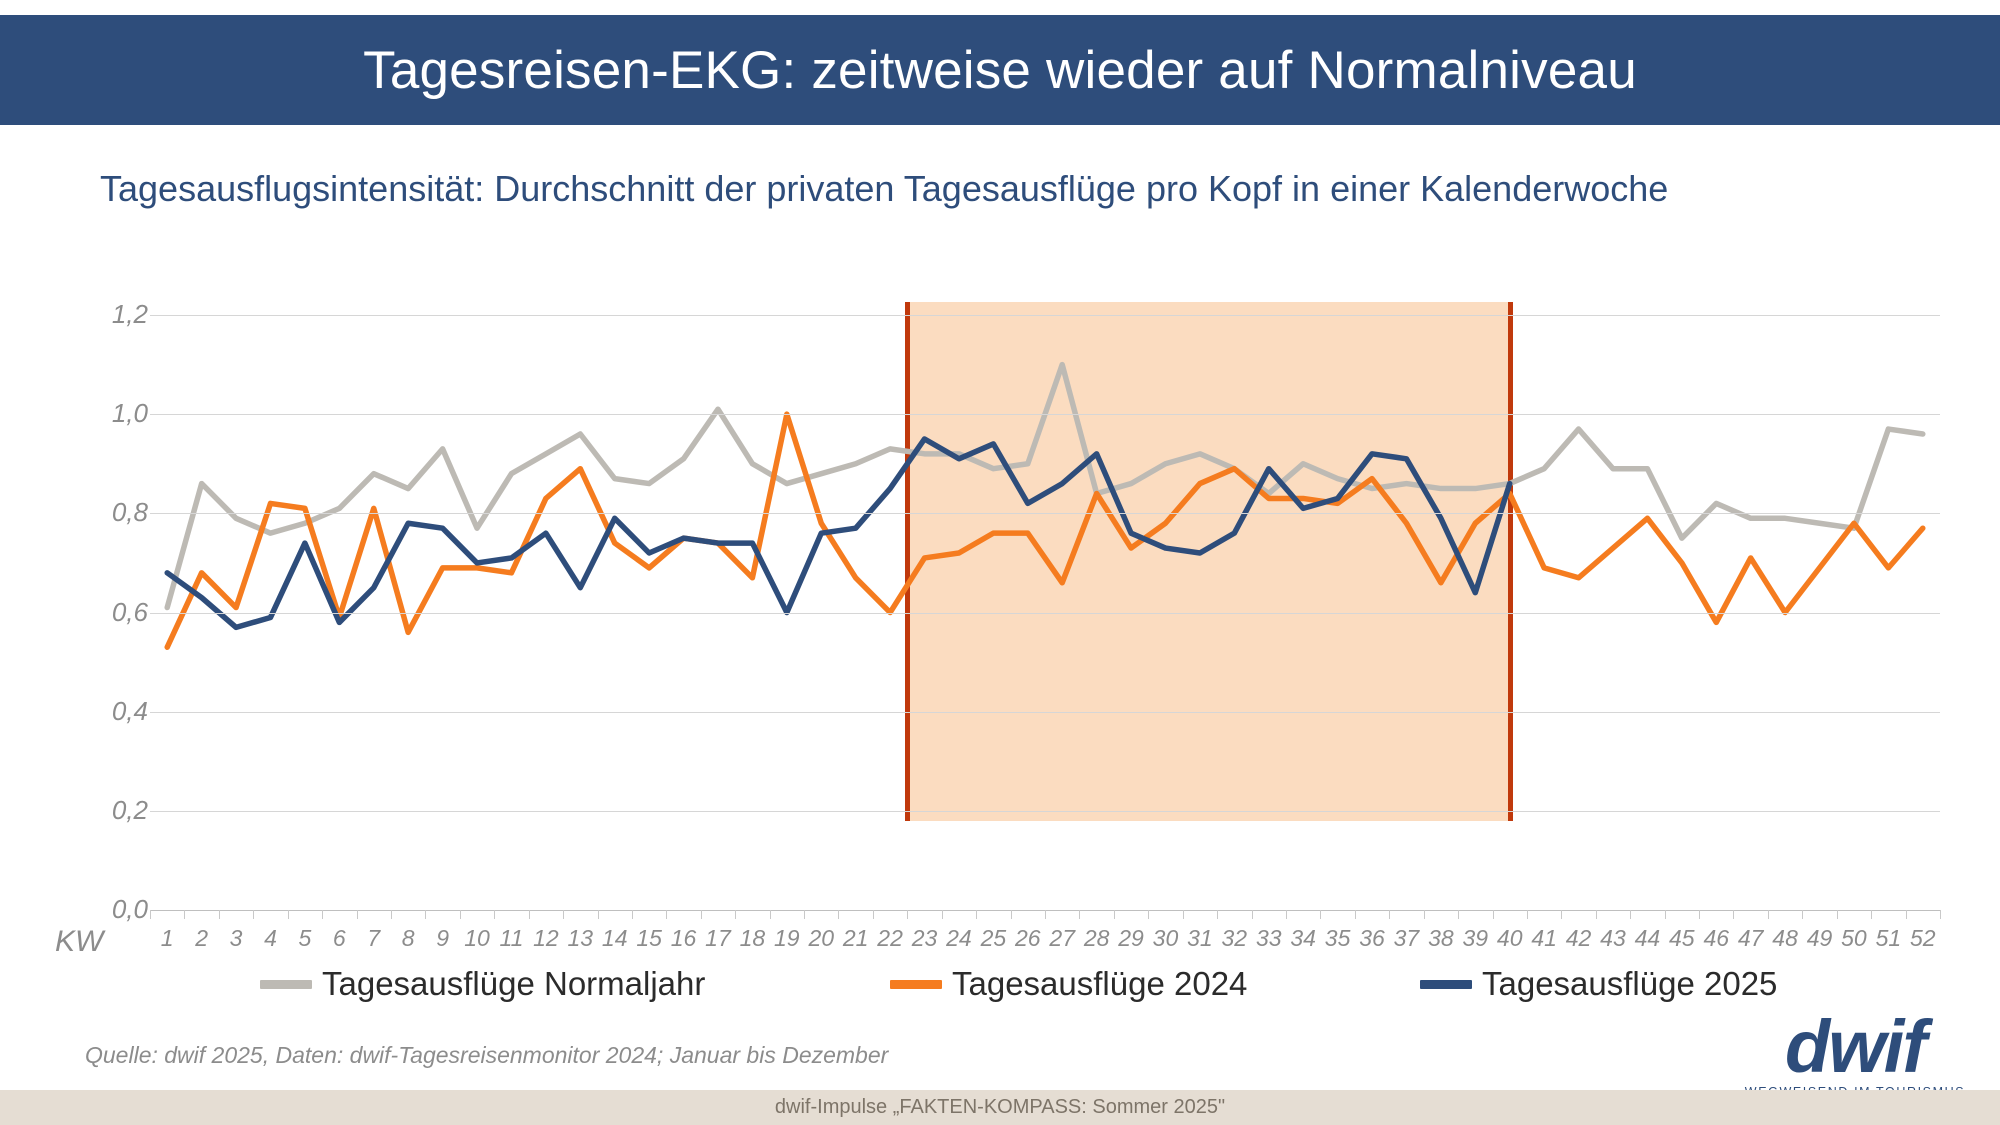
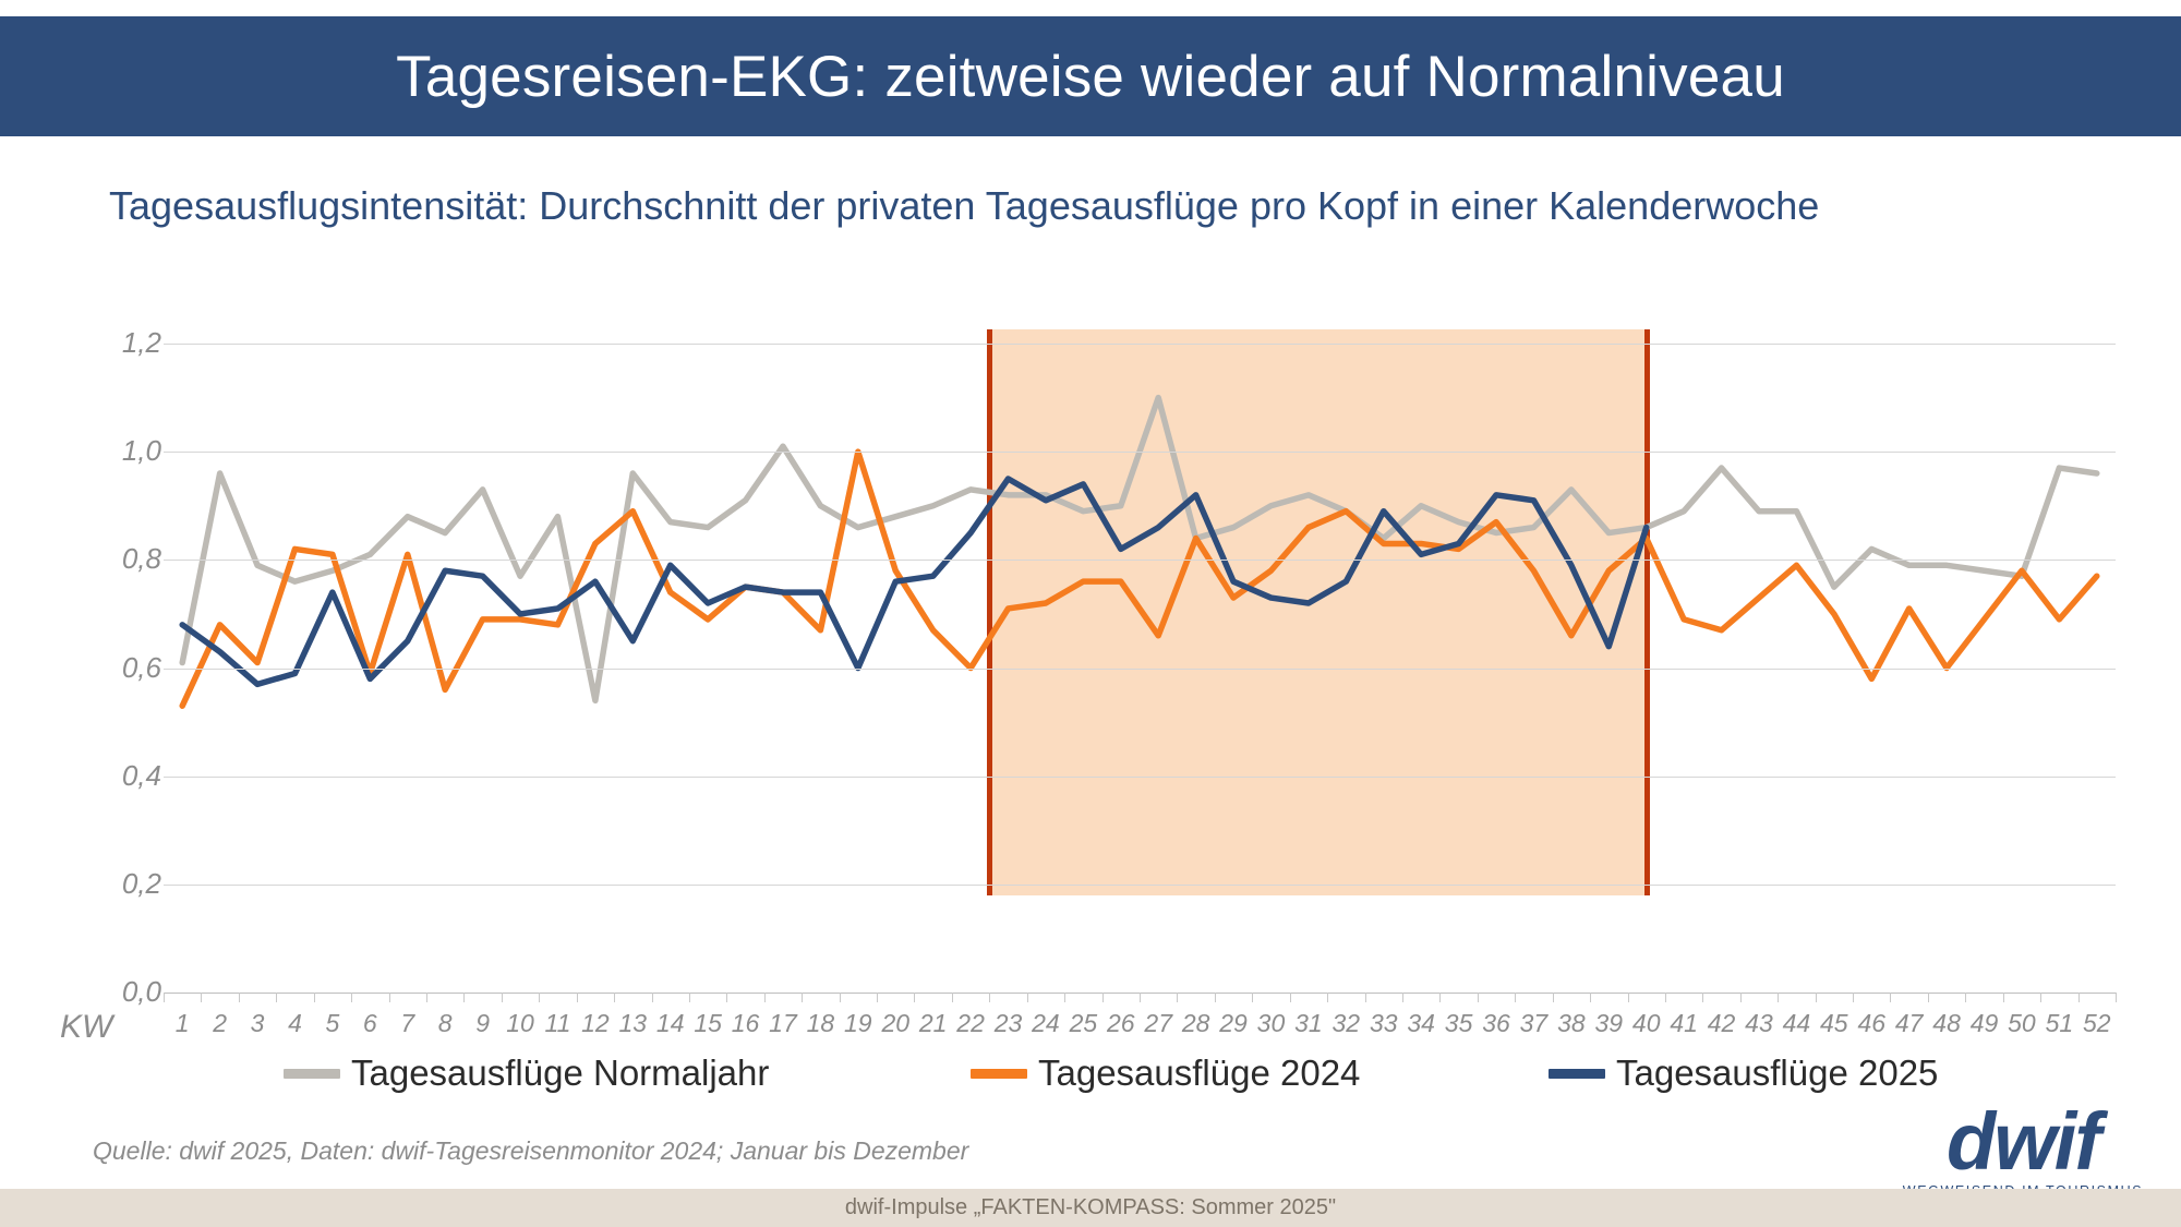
Tagesausflüge Normaljahr/2: 0,86 -> 0,96
Tagesausflüge Normaljahr/12: 0,92 -> 0,54
Tagesausflüge Normaljahr/38: 0,85 -> 0,93
